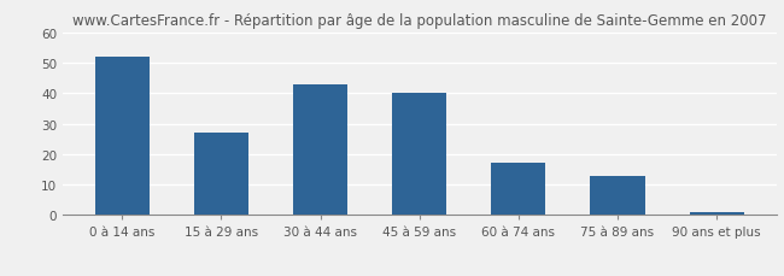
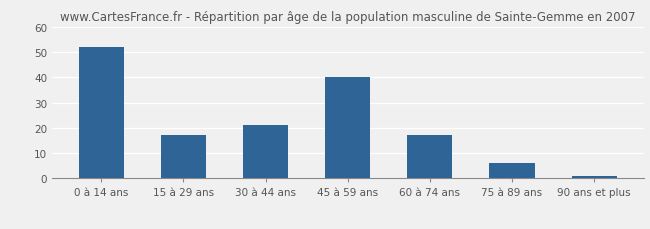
15 à 29 ans: 27 -> 17
30 à 44 ans: 43 -> 21
75 à 89 ans: 13 -> 6
